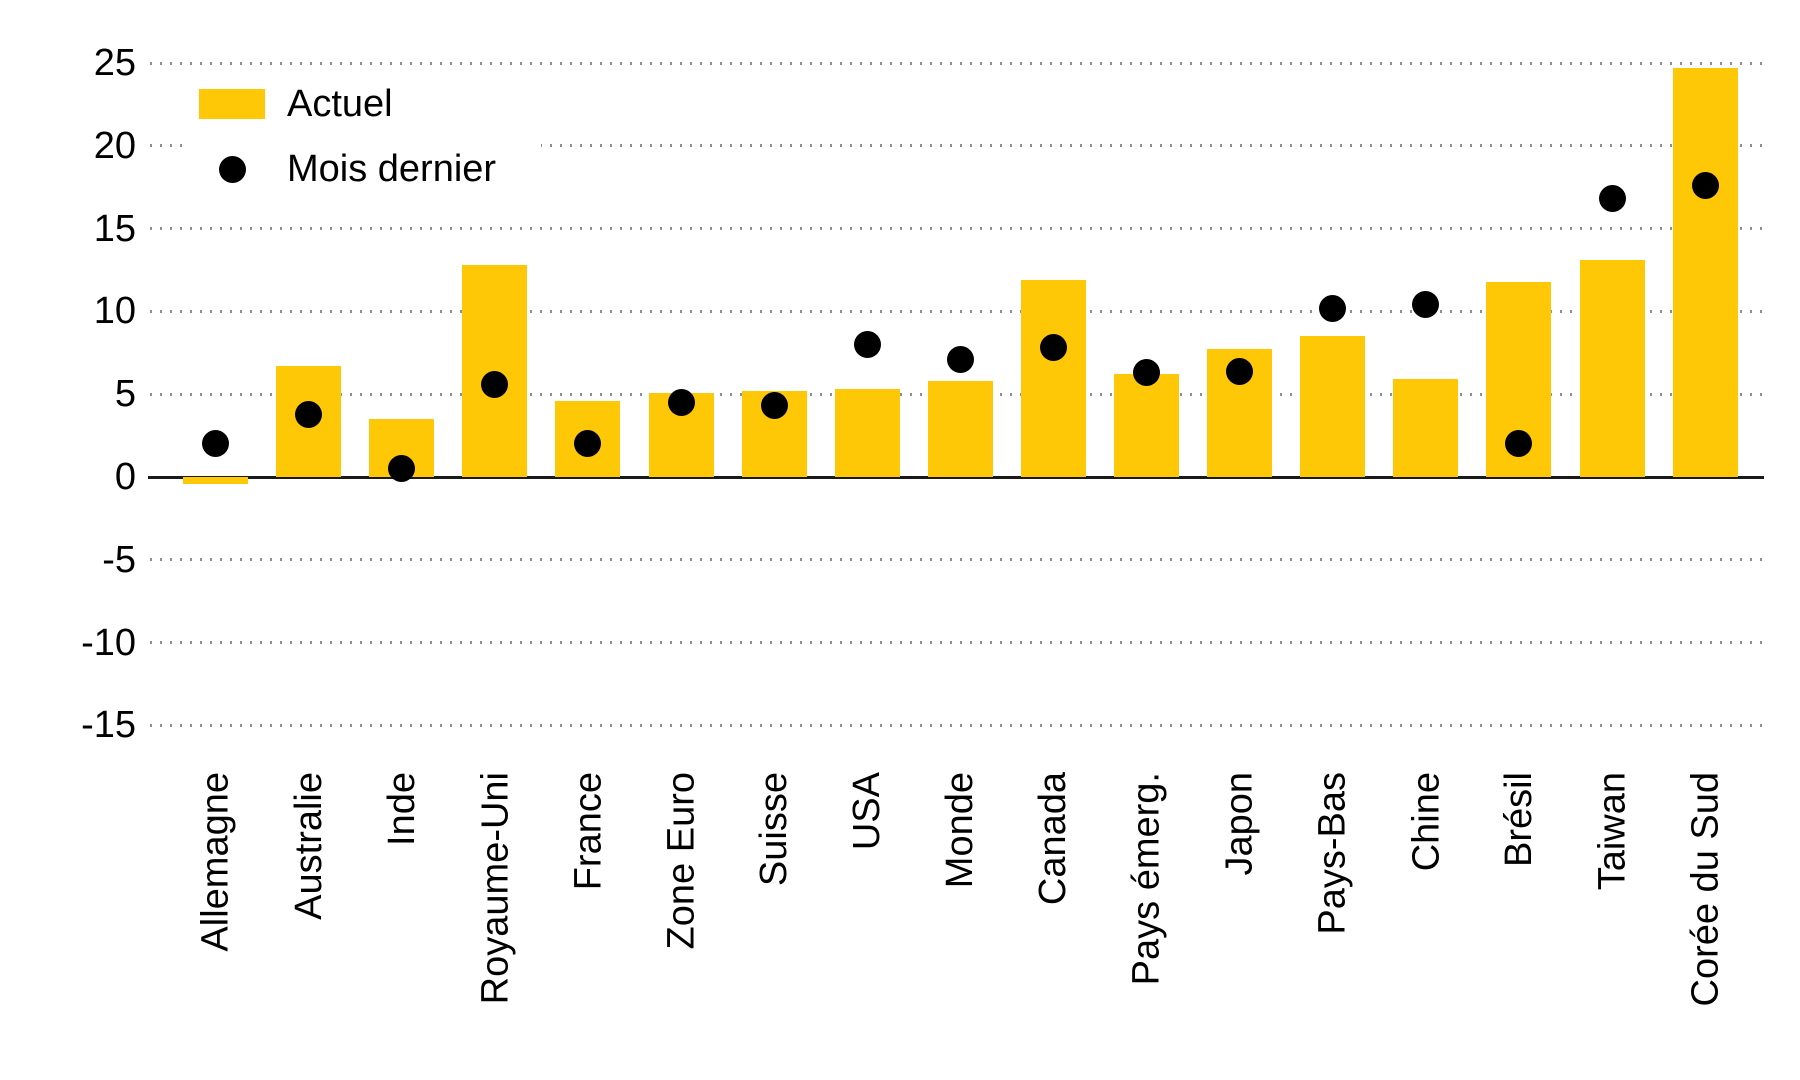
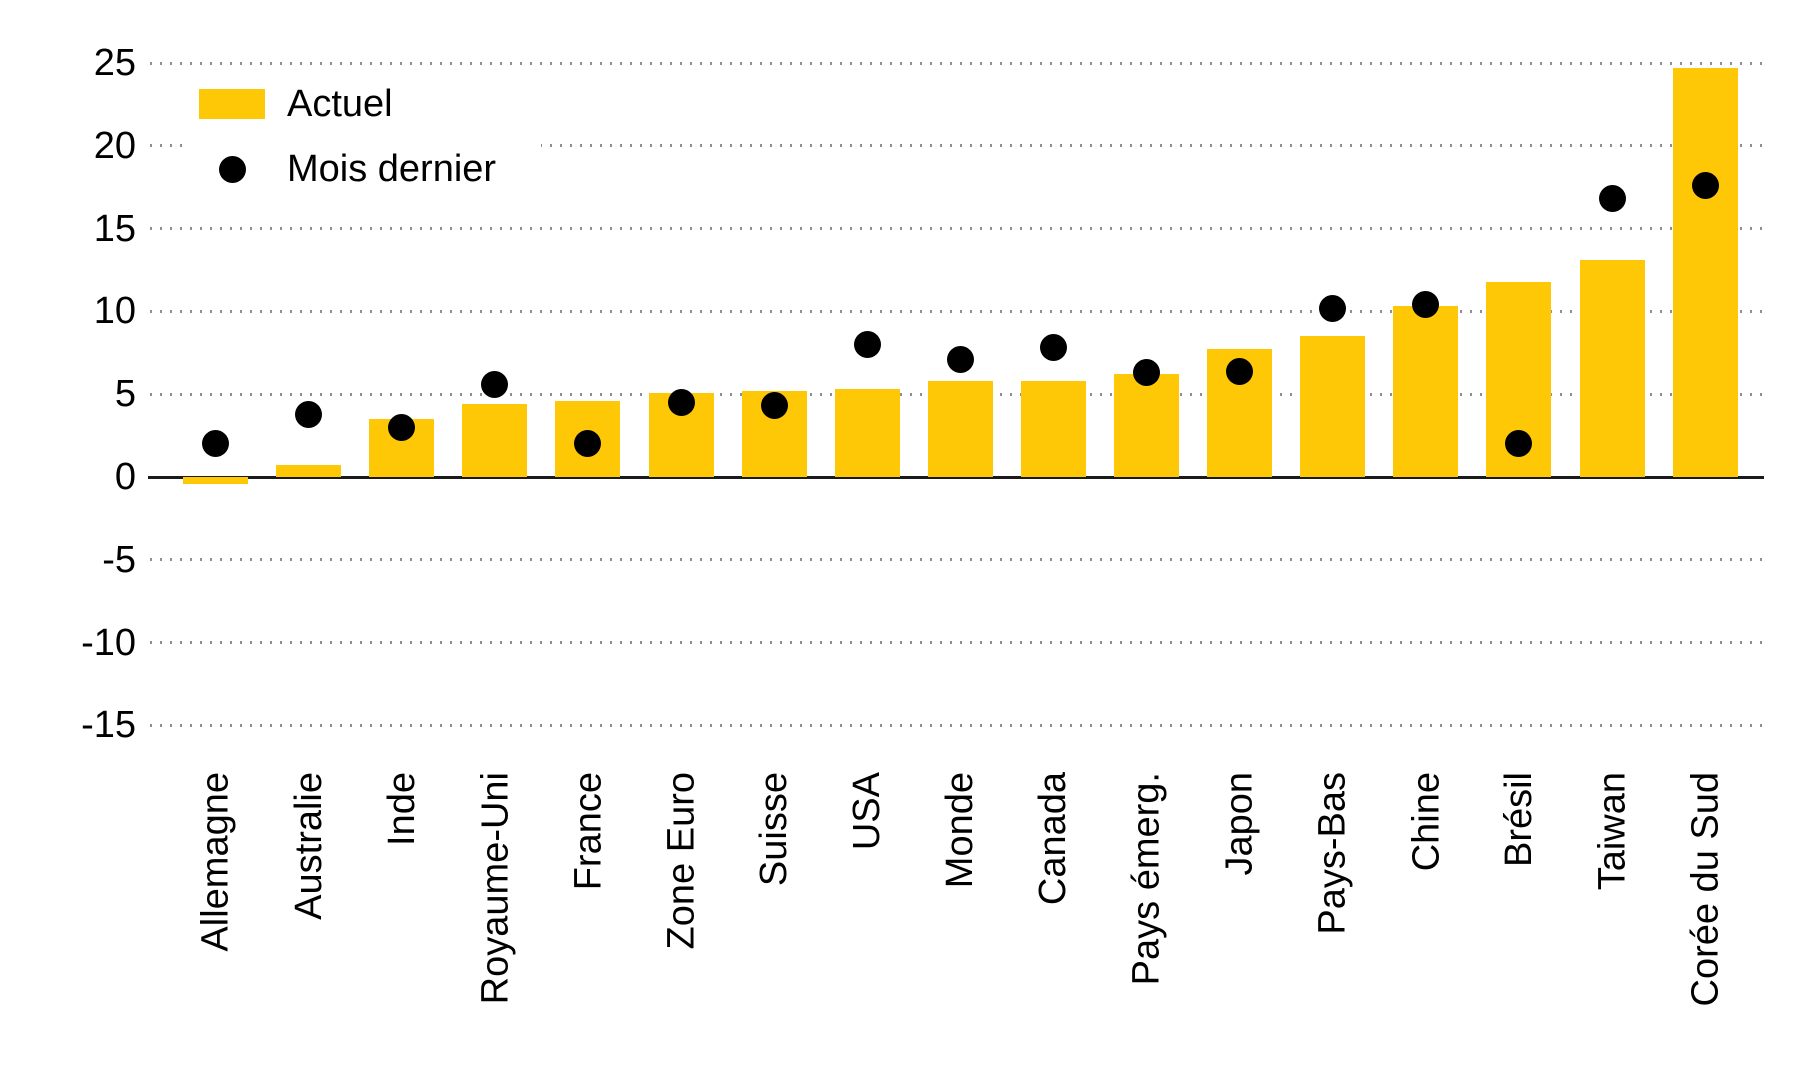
Actuel/Australie: 6.7 -> 0.7
Mois dernier/Inde: 0.5 -> 3.0
Actuel/Royaume-Uni: 12.8 -> 4.4
Actuel/Canada: 11.9 -> 5.8
Actuel/Chine: 5.9 -> 10.3
